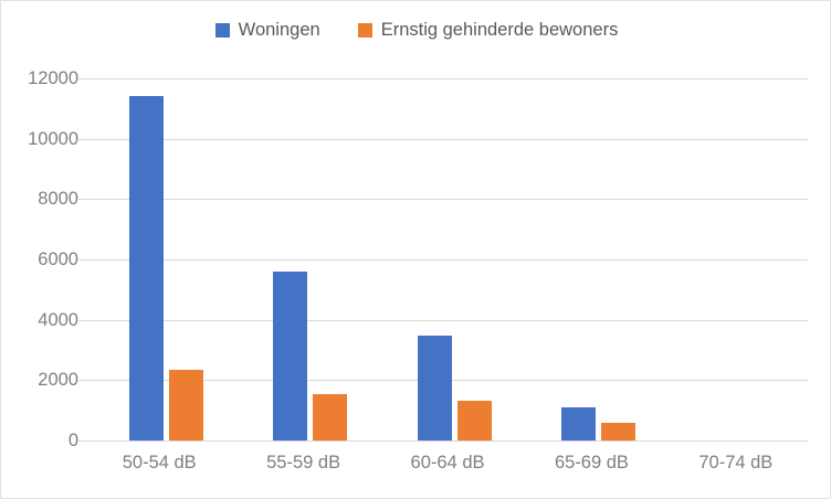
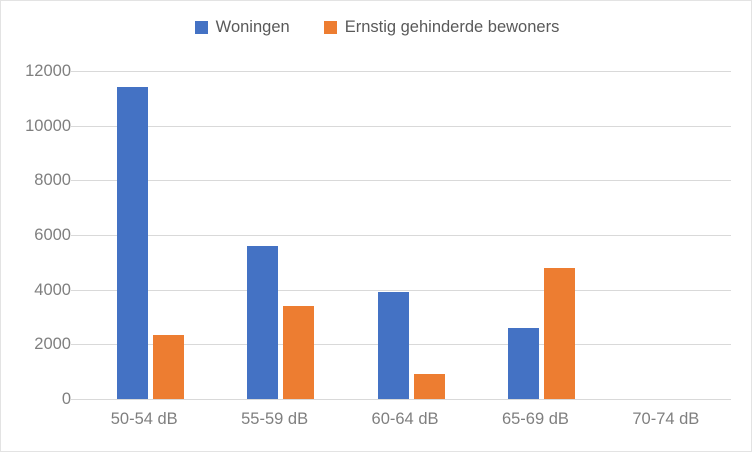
Ernstig gehinderde bewoners/55-59 dB: 1500 -> 3400
Woningen/60-64 dB: 3500 -> 3900
Ernstig gehinderde bewoners/60-64 dB: 1300 -> 900
Woningen/65-69 dB: 1100 -> 2600
Ernstig gehinderde bewoners/65-69 dB: 600 -> 4800
